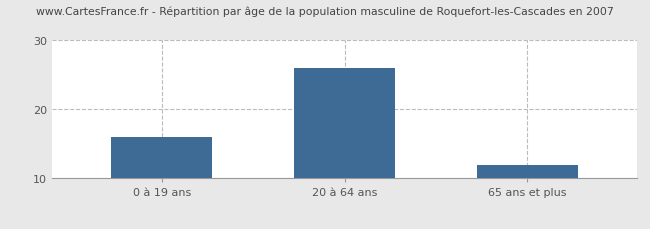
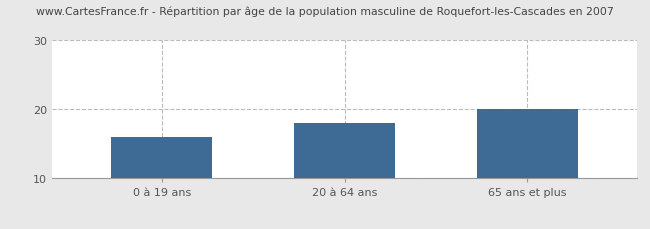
20 à 64 ans: 26 -> 18
65 ans et plus: 12 -> 20
